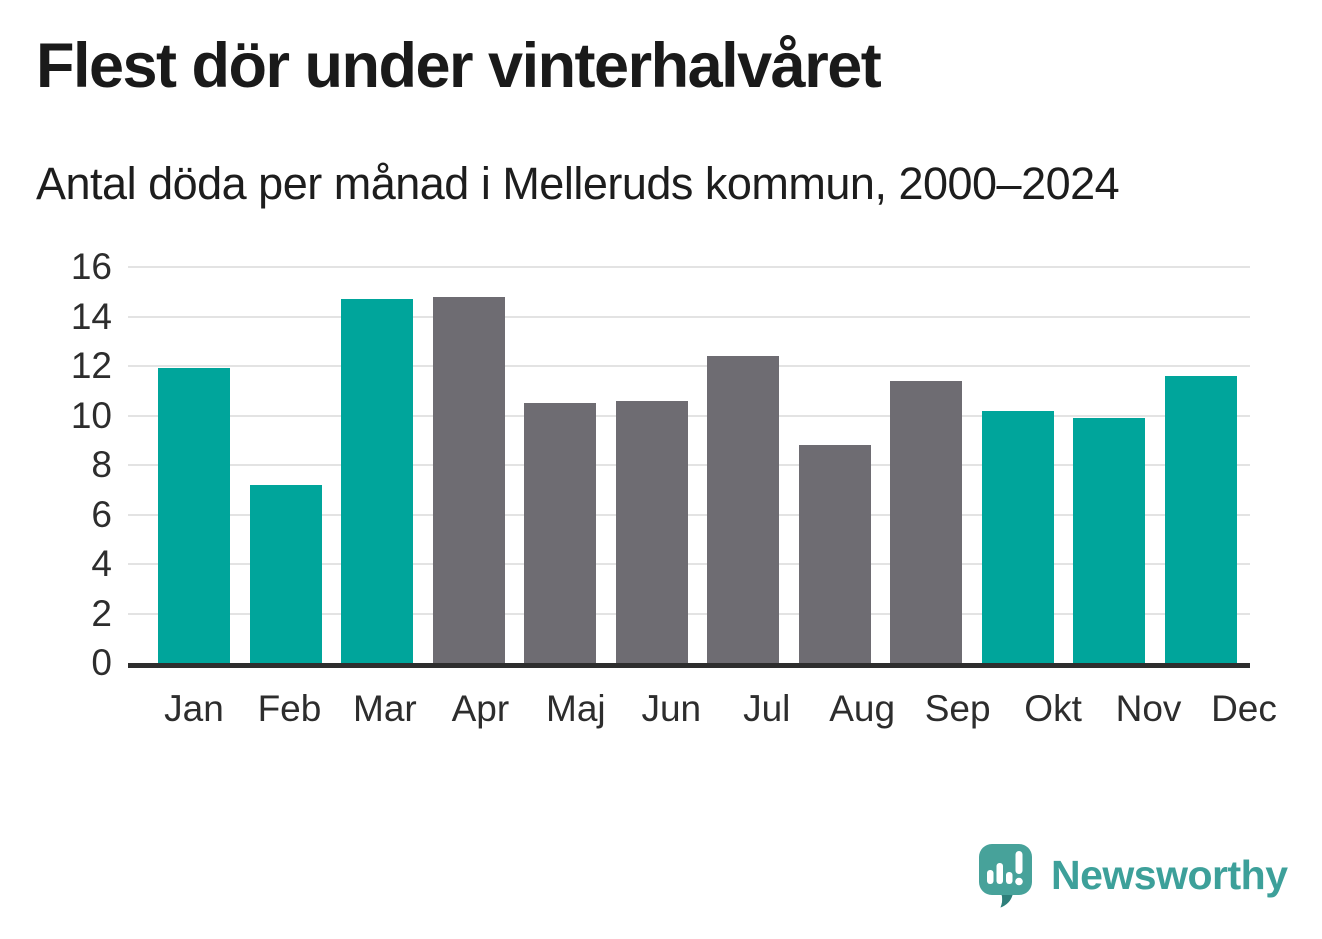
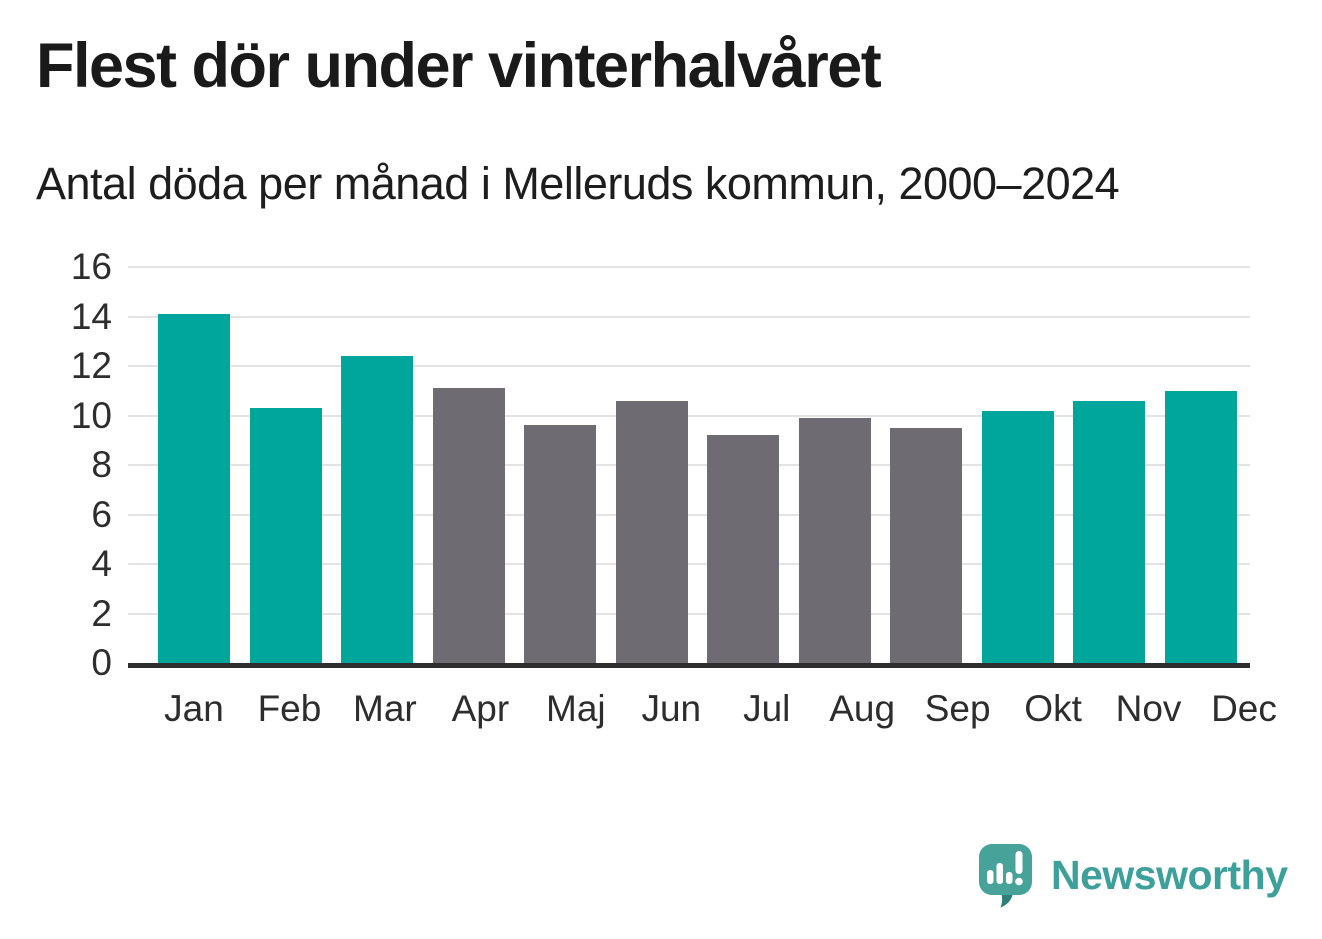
Jan: 11.9 -> 14.1
Feb: 7.2 -> 10.3
Mar: 14.7 -> 12.4
Apr: 14.8 -> 11.1
Maj: 10.5 -> 9.6
Jul: 12.4 -> 9.2
Aug: 8.8 -> 9.9
Sep: 11.4 -> 9.5
Nov: 9.9 -> 10.6
Dec: 11.6 -> 11.0
